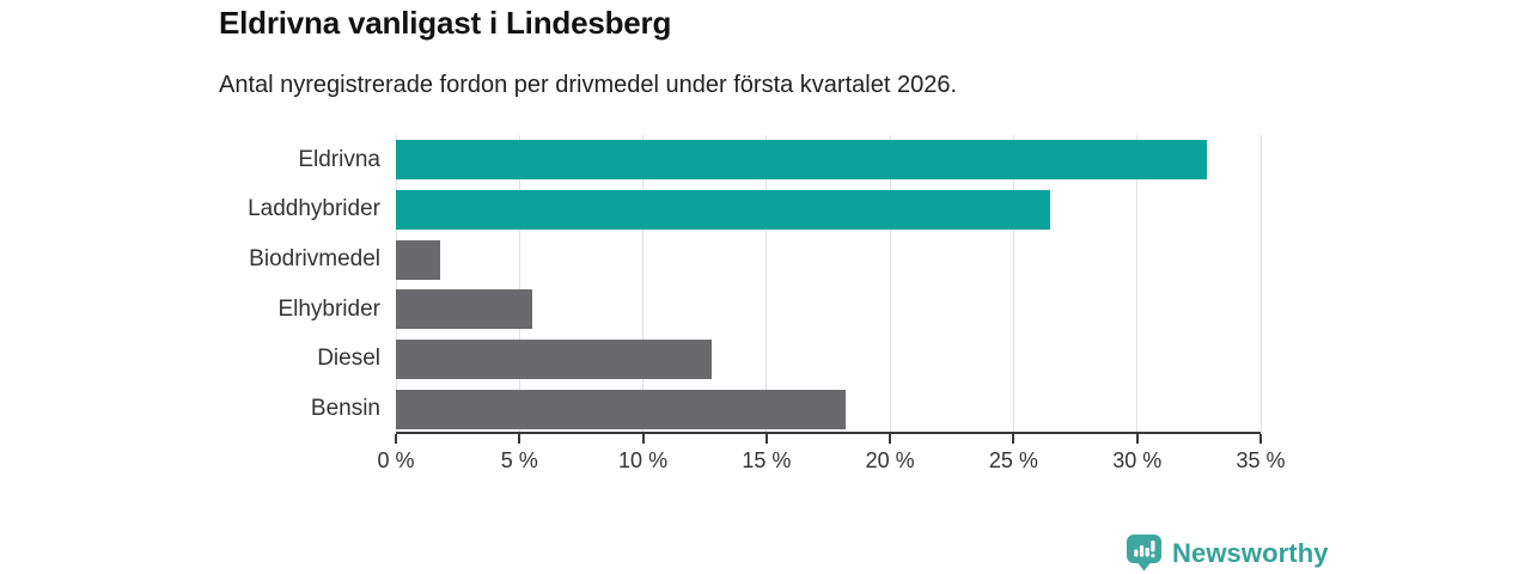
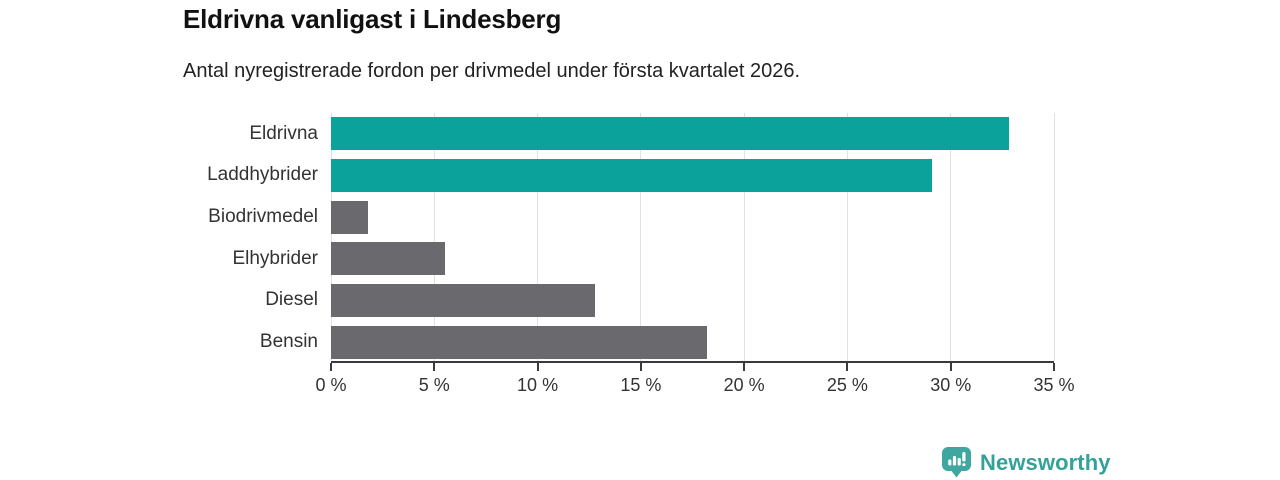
Laddhybrider: 26.5% -> 29.1%
